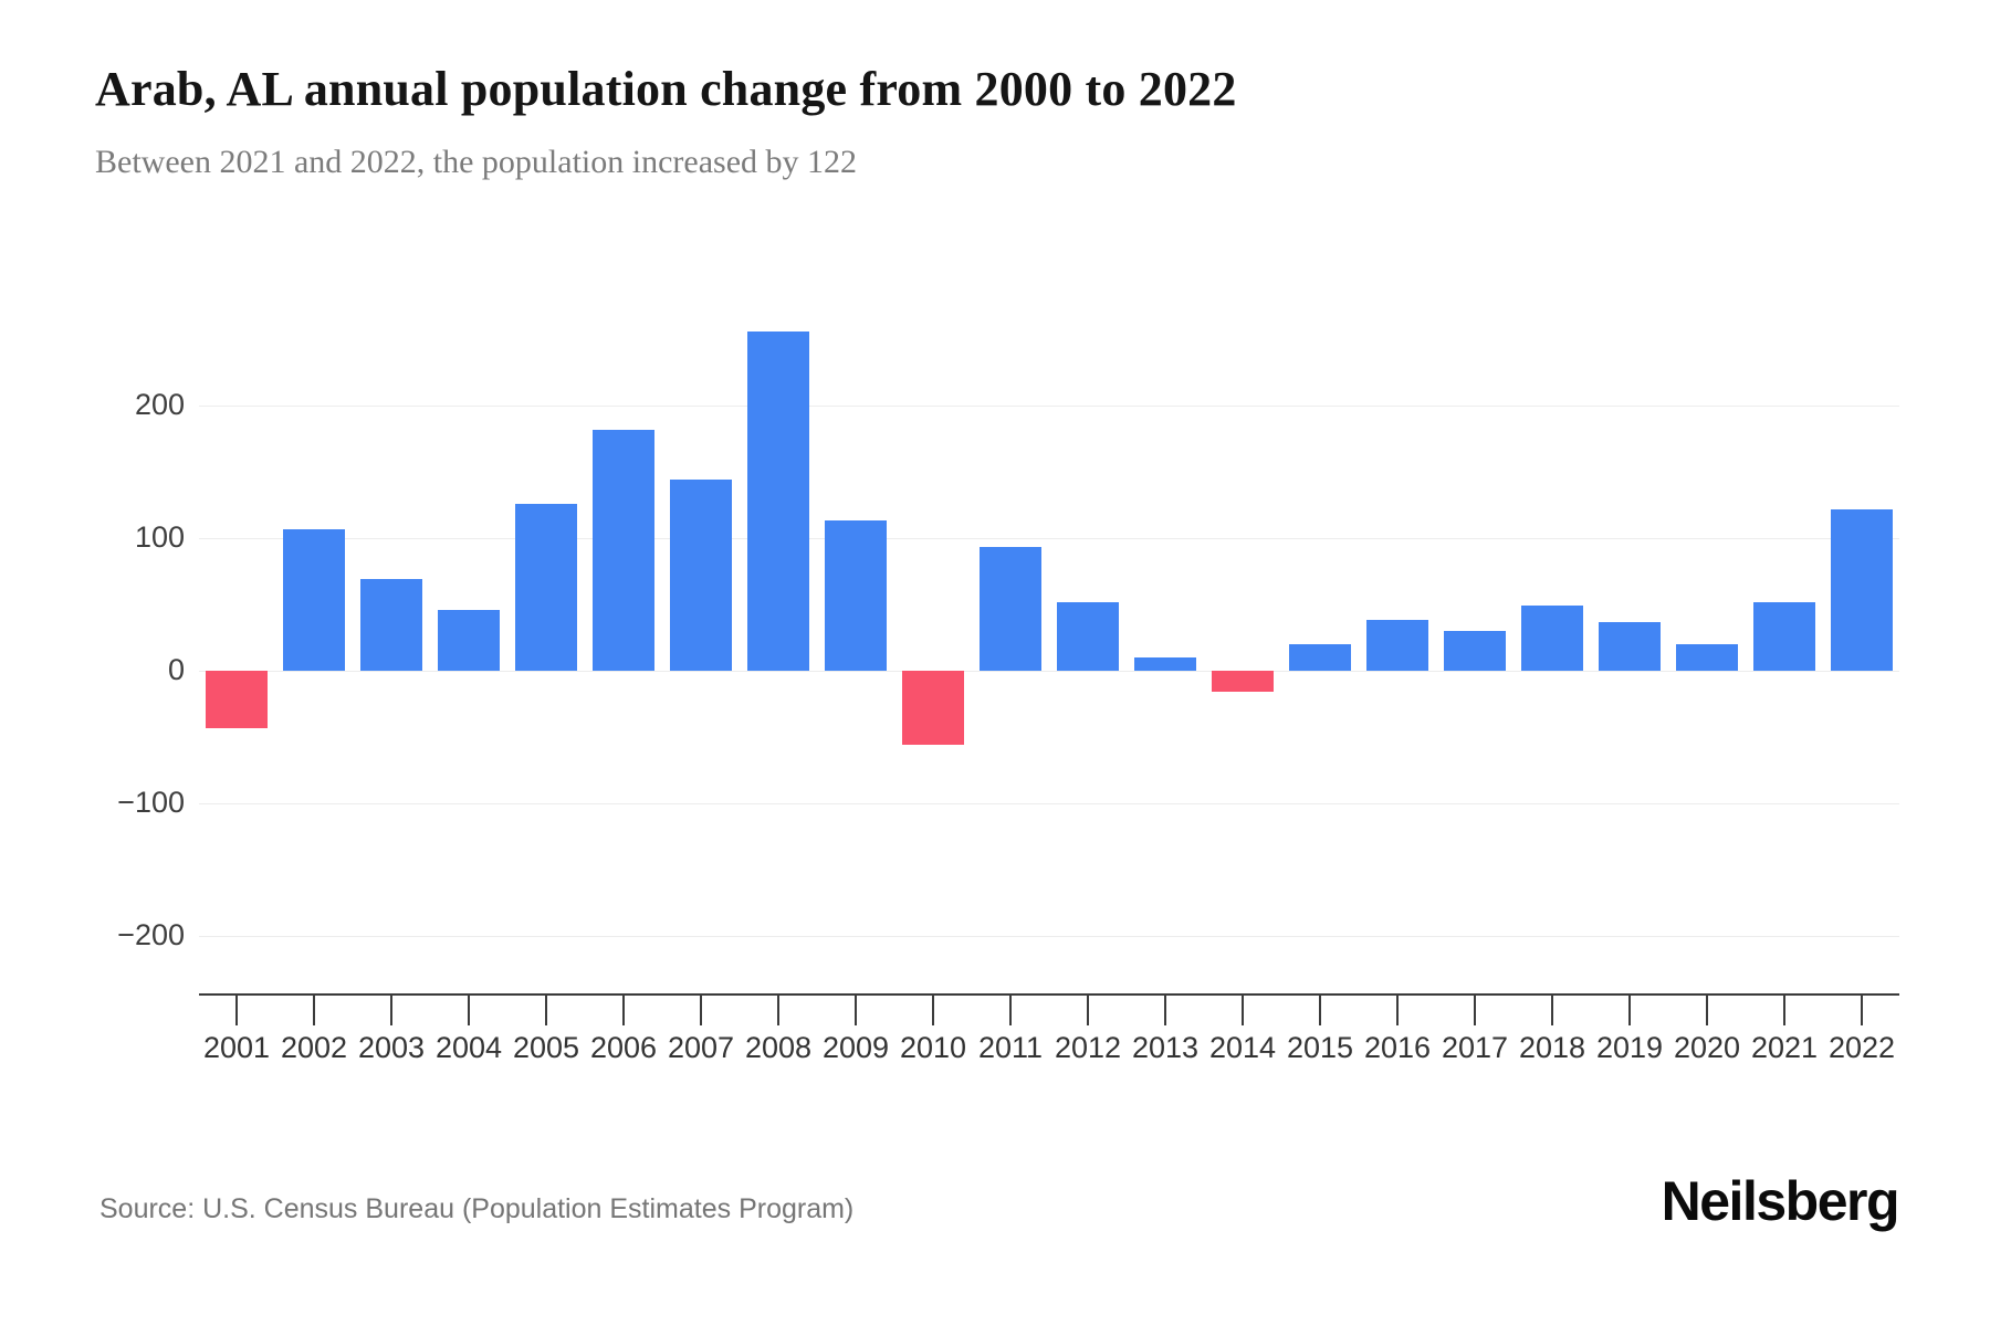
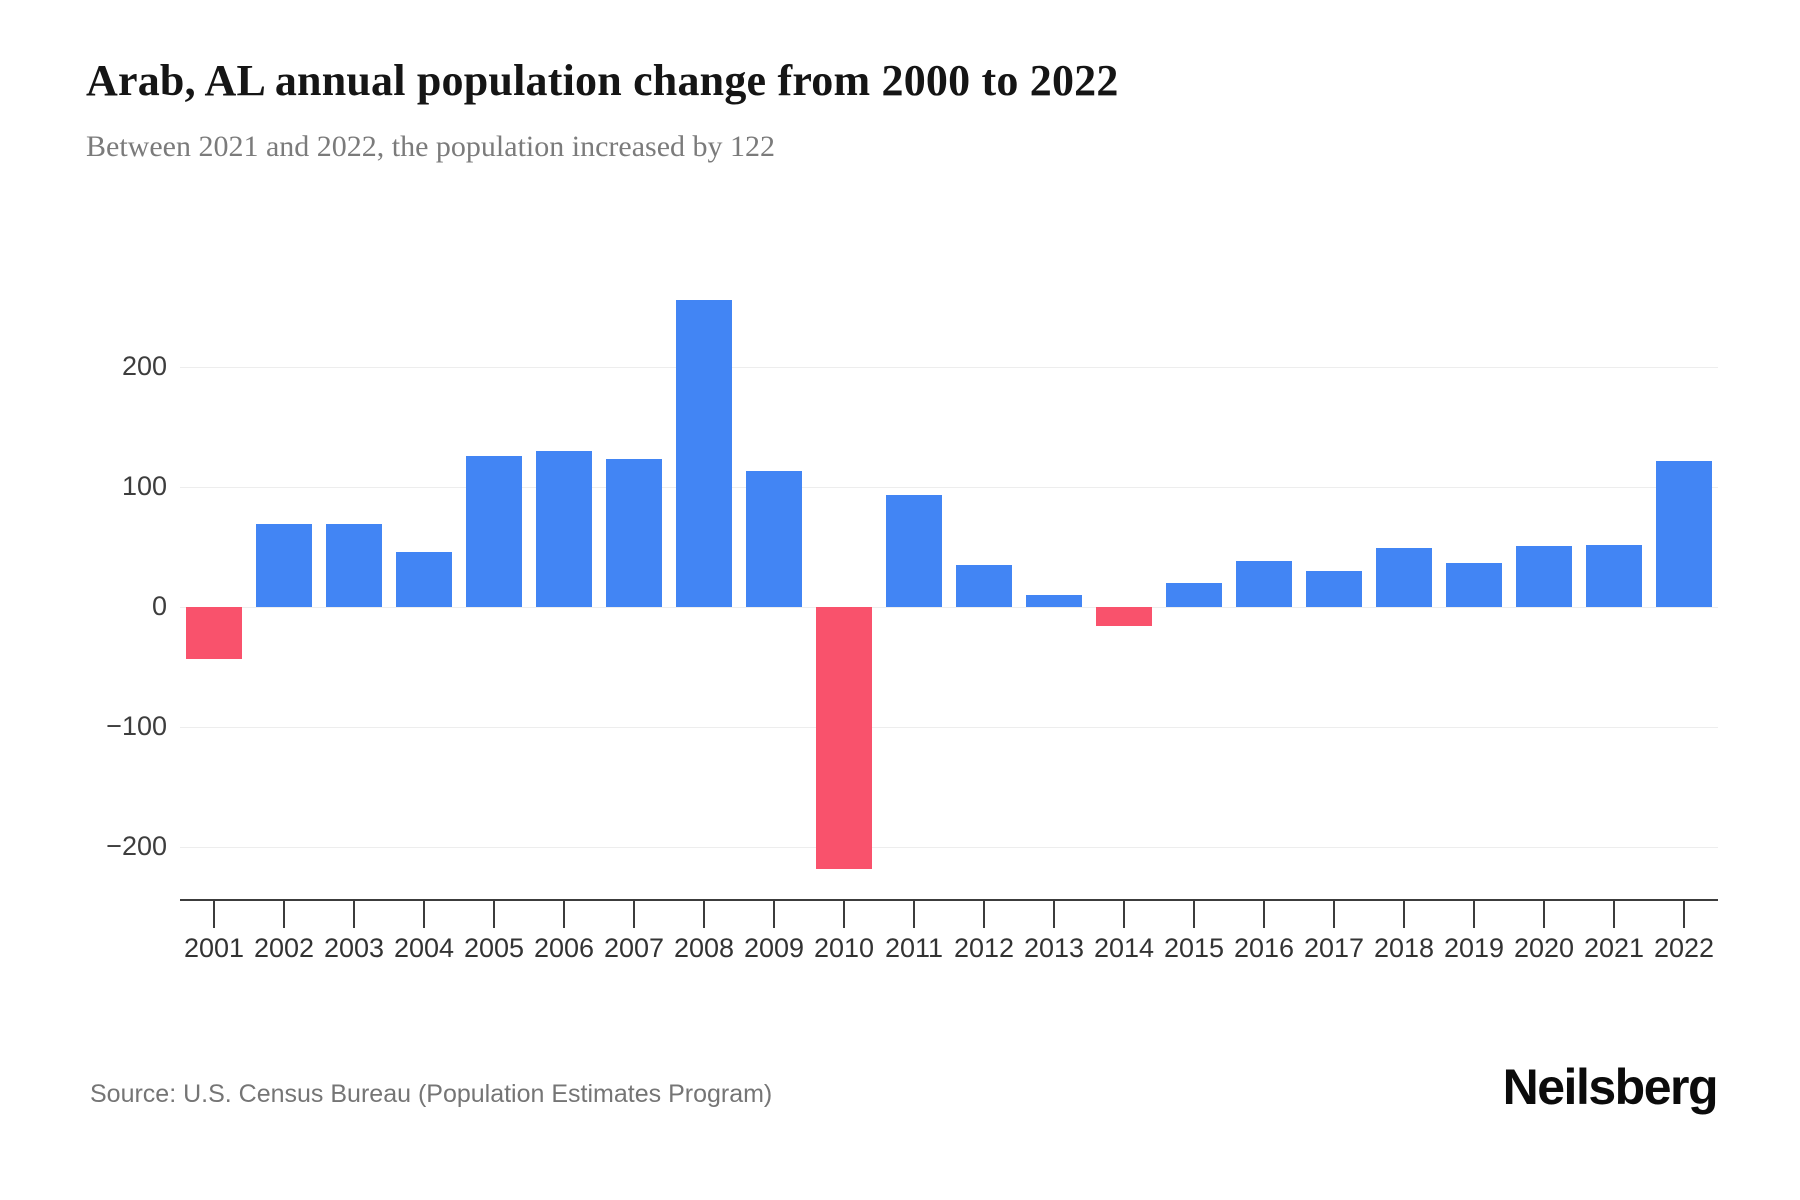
2002: 107 -> 69
2006: 182 -> 130
2007: 144 -> 123
2010: -56 -> -218
2012: 52 -> 35
2020: 20 -> 51
